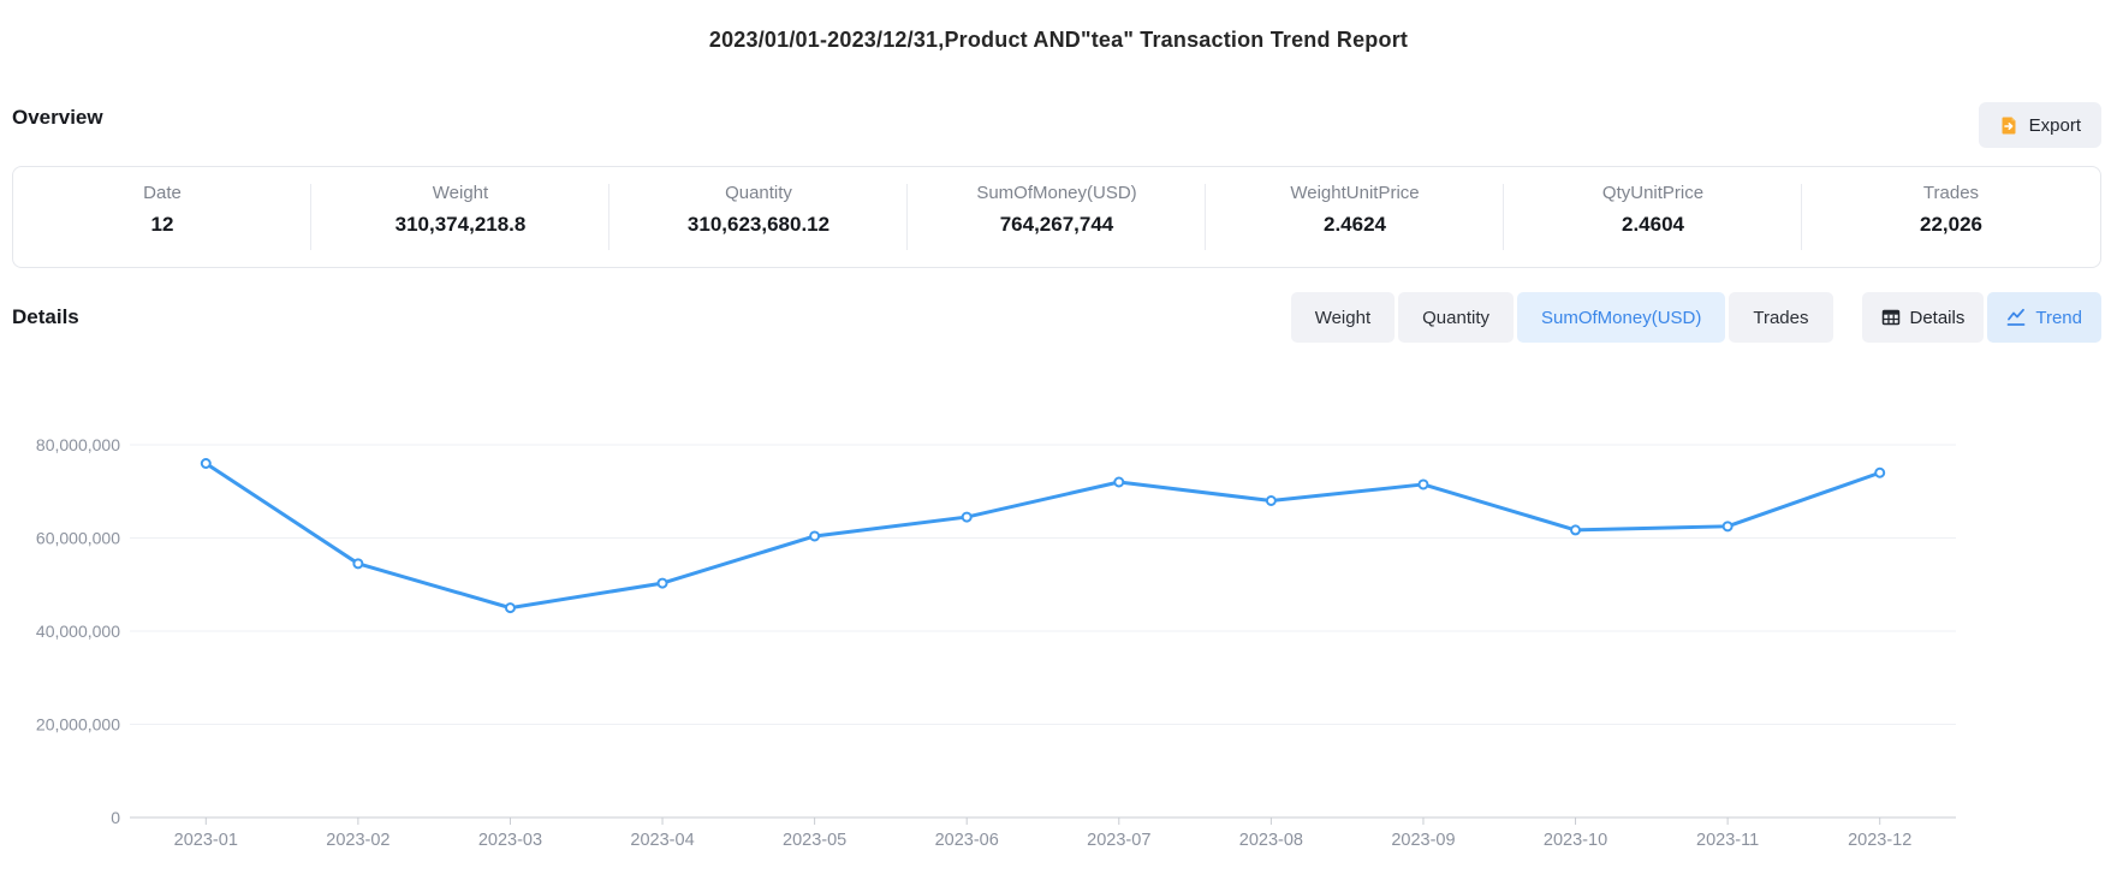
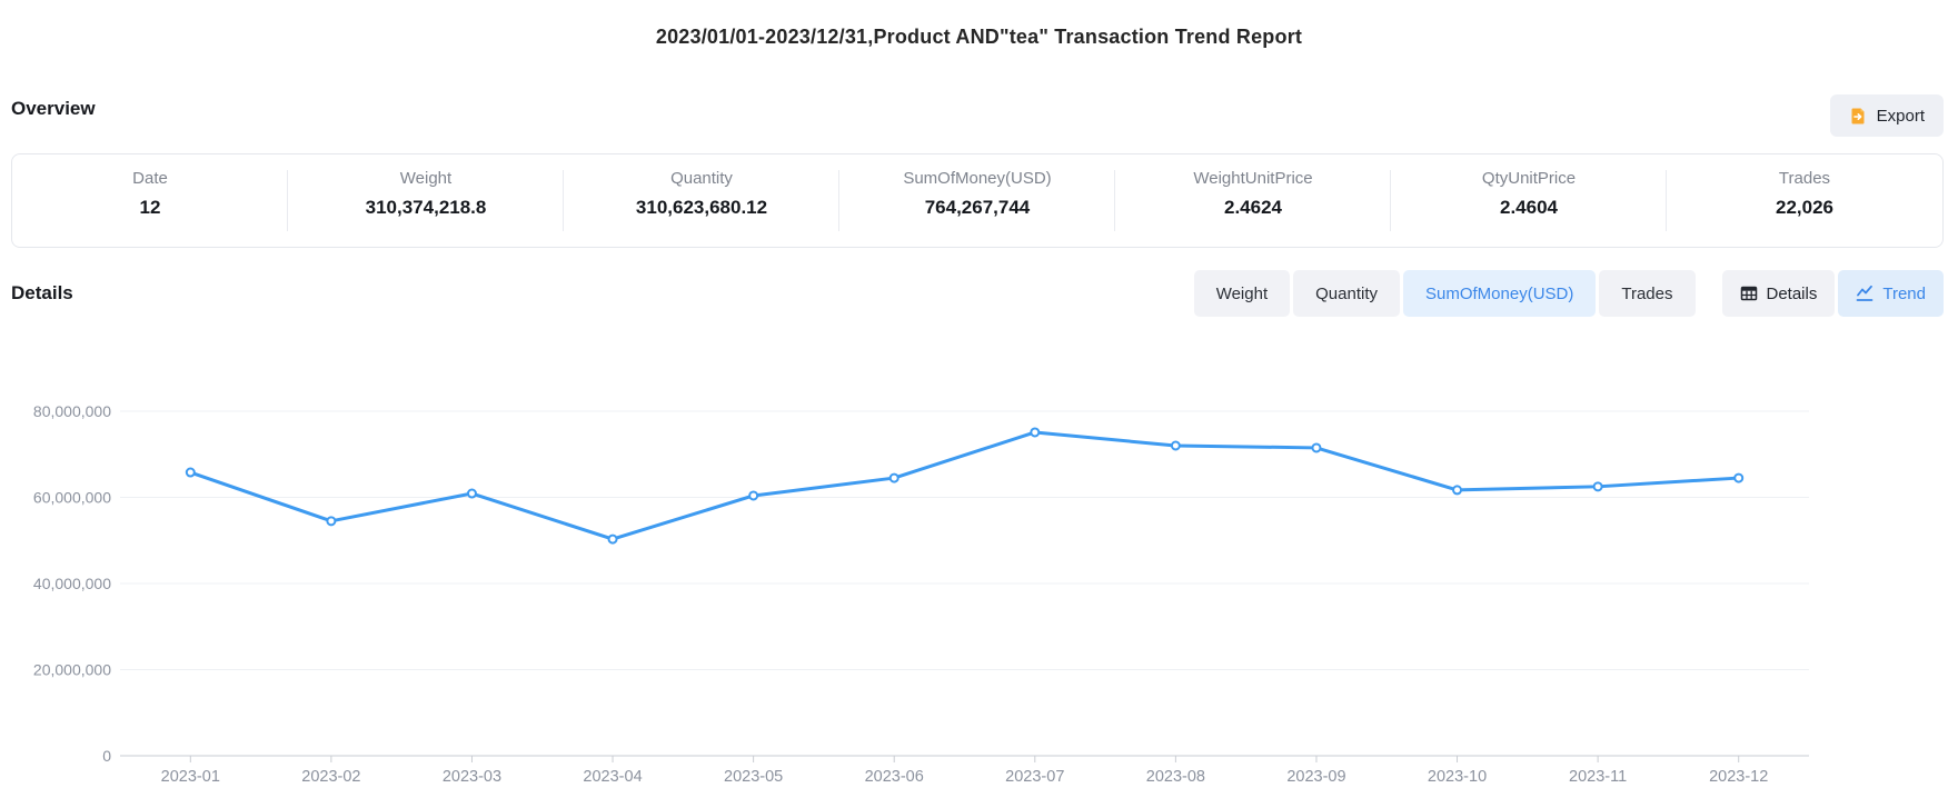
2023-01: 76000000 -> 66000000
2023-03: 45000000 -> 61000000
2023-07: 72000000 -> 75000000
2023-08: 68000000 -> 72000000
2023-12: 74000000 -> 64000000
